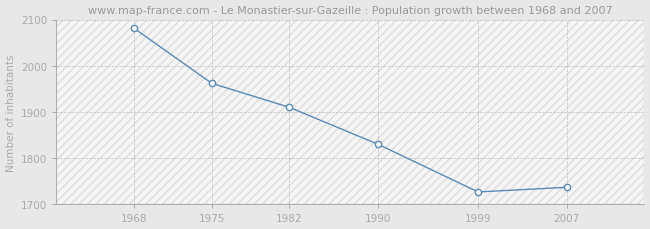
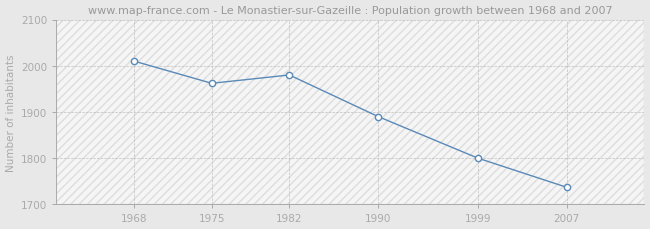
1968: 2081 -> 2010
1982: 1910 -> 1980
1990: 1830 -> 1890
1999: 1727 -> 1800
